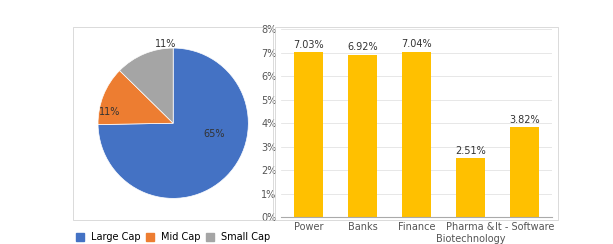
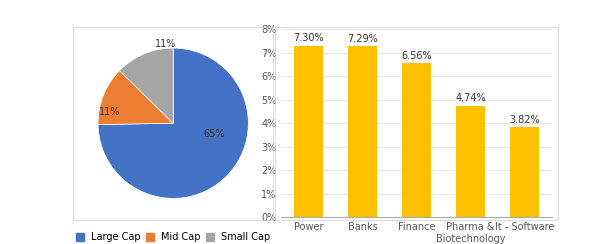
Power: 7.03% -> 7.30%
Banks: 6.92% -> 7.29%
Finance: 7.04% -> 6.56%
Pharma & Biotechnology: 2.51% -> 4.74%
